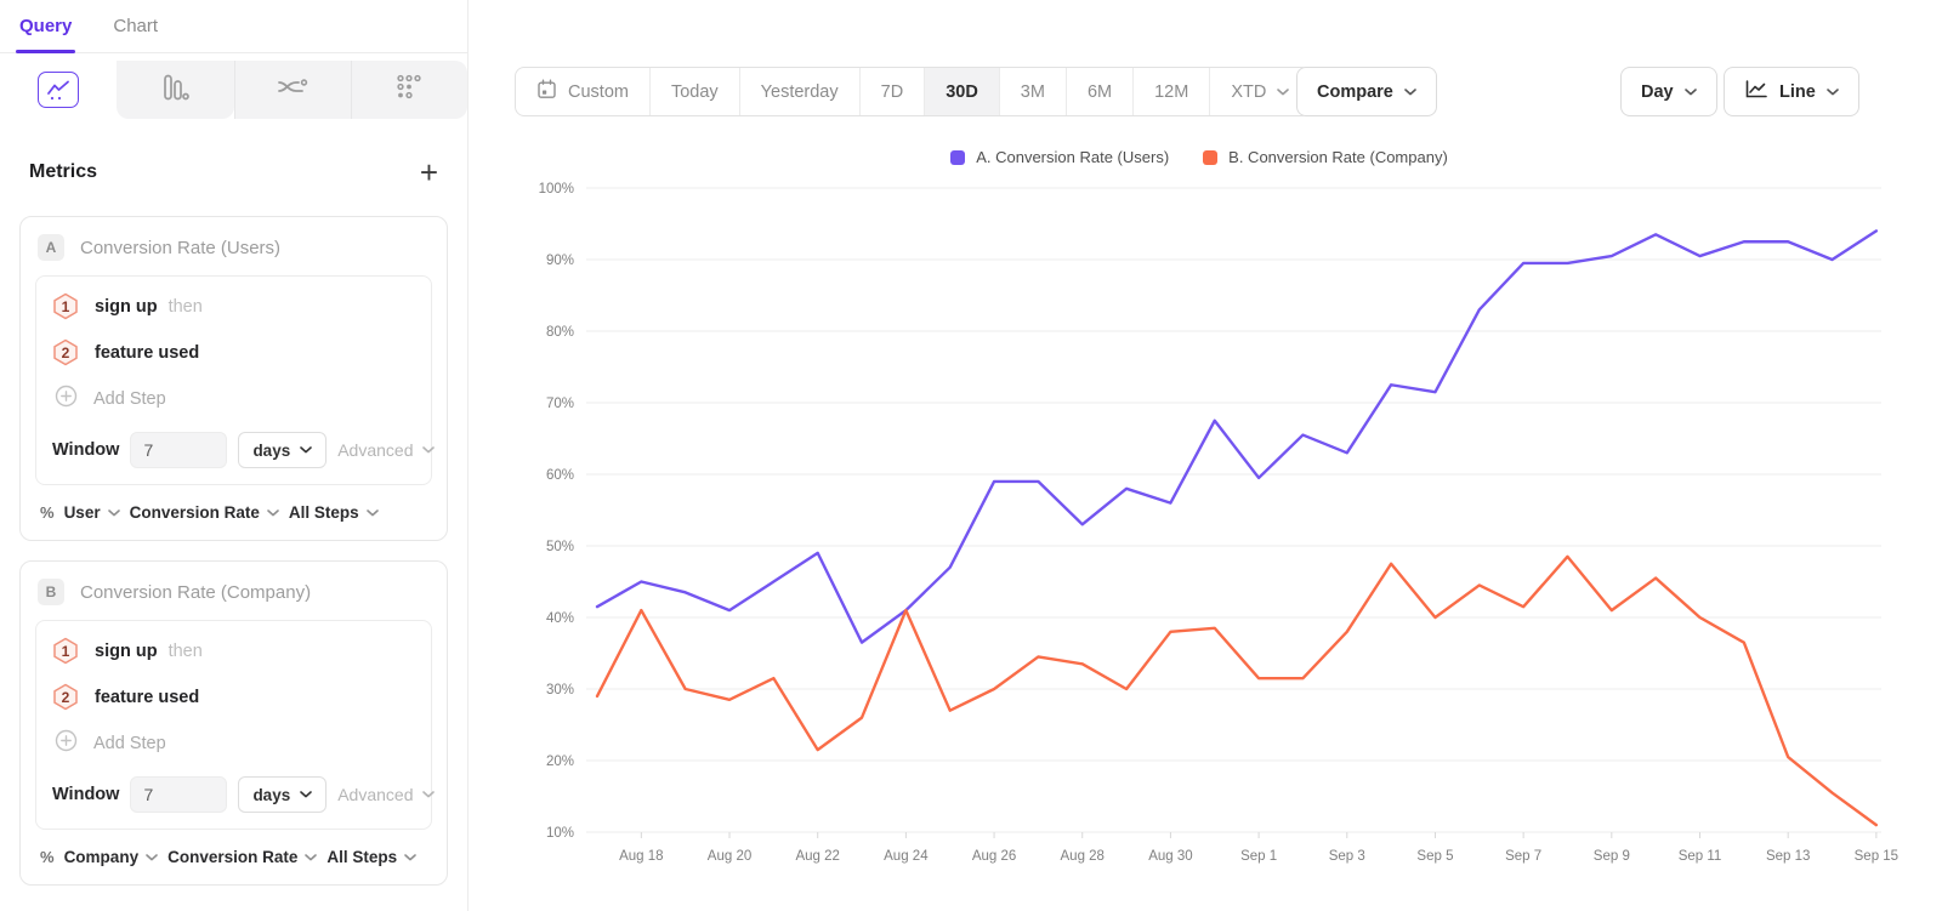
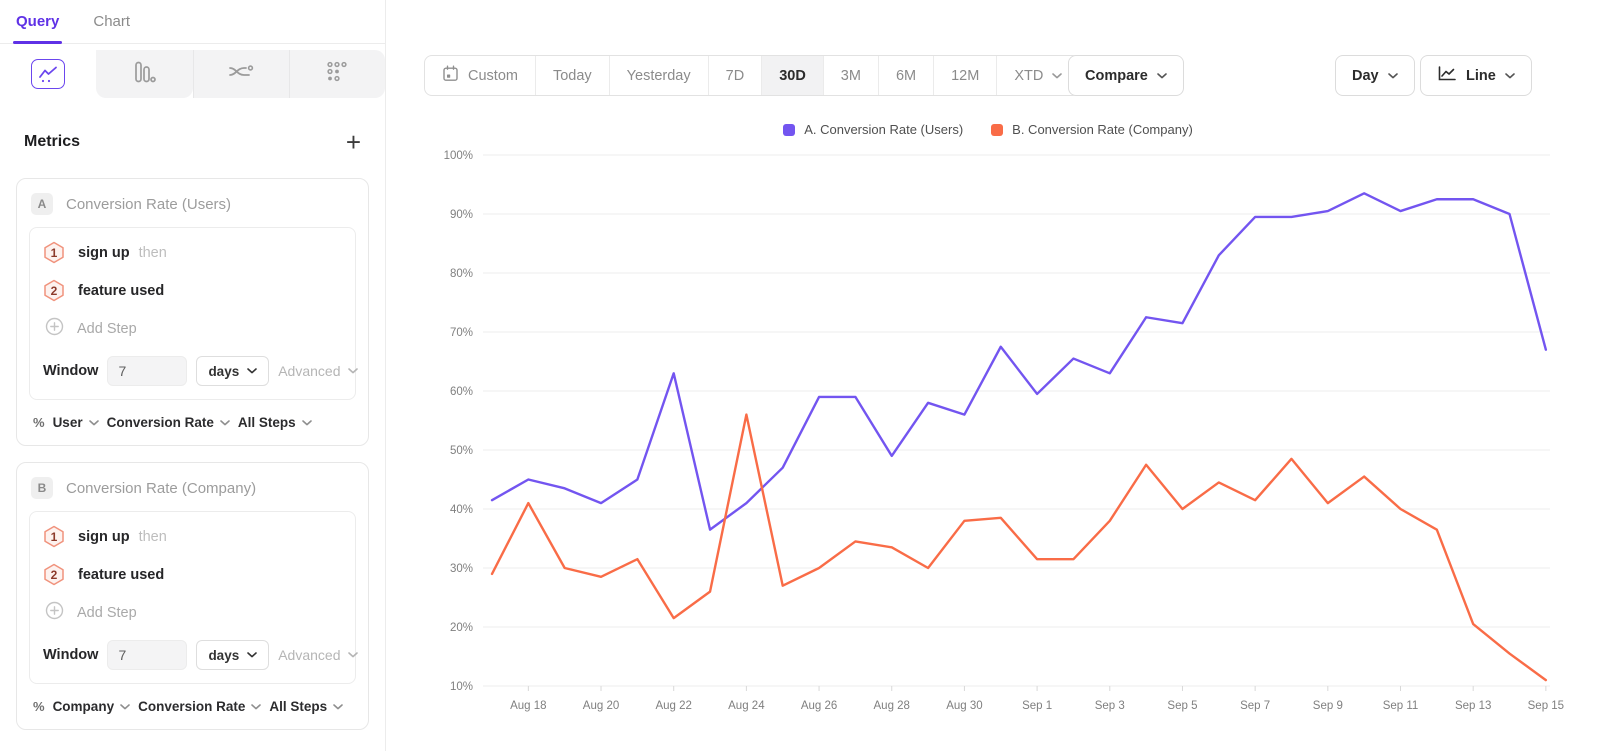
A. Conversion Rate (Users)/Aug 22: 49% -> 63%
B. Conversion Rate (Company)/Aug 24: 41% -> 56%
A. Conversion Rate (Users)/Aug 28: 53% -> 49%
A. Conversion Rate (Users)/Sep 15: 94% -> 67%
